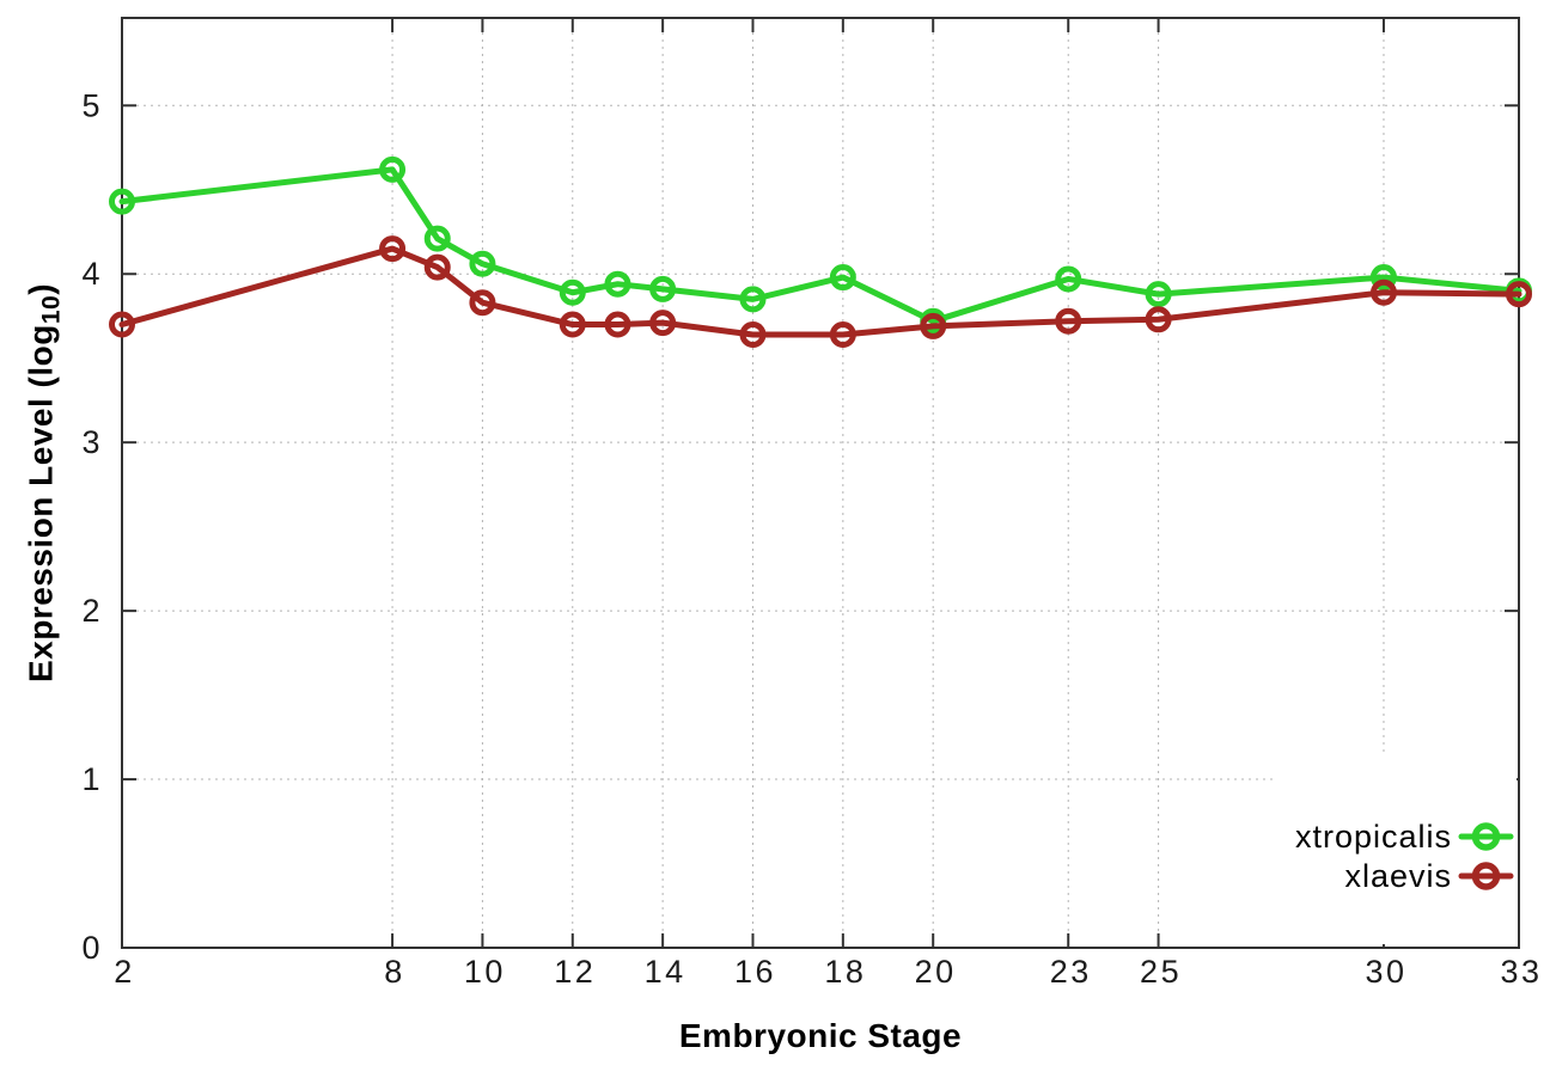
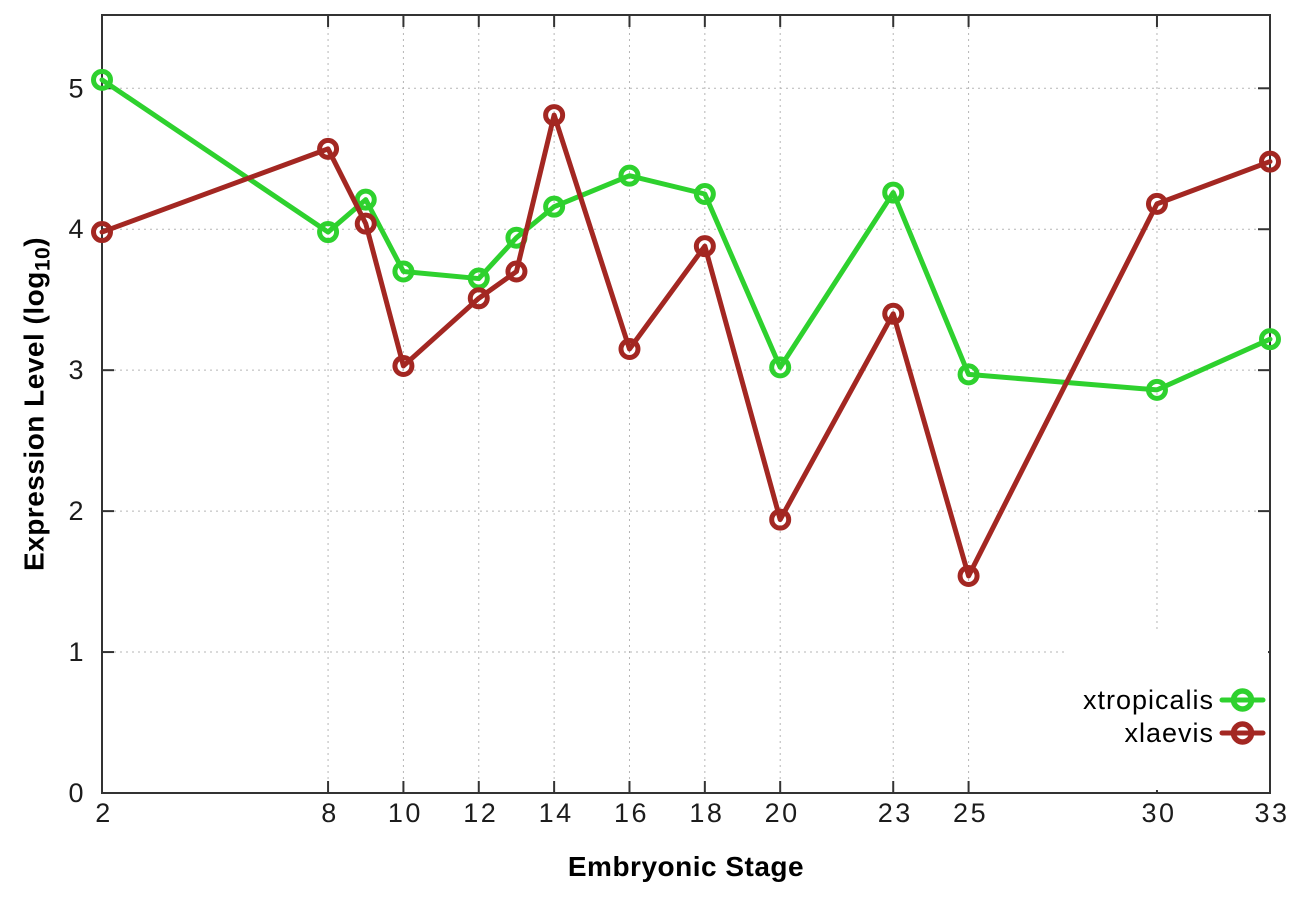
xtropicalis/2: 4.43 -> 5.06
xlaevis/2: 3.70 -> 3.98
xtropicalis/8: 4.62 -> 3.98
xlaevis/8: 4.15 -> 4.57
xtropicalis/10: 4.06 -> 3.70
xlaevis/10: 3.83 -> 3.03
xtropicalis/12: 3.89 -> 3.65
xlaevis/12: 3.70 -> 3.51
xtropicalis/14: 3.91 -> 4.16
xlaevis/14: 3.71 -> 4.81
xtropicalis/16: 3.85 -> 4.38
xlaevis/16: 3.64 -> 3.15
xtropicalis/18: 3.98 -> 4.25
xlaevis/18: 3.64 -> 3.88
xtropicalis/20: 3.72 -> 3.02
xlaevis/20: 3.69 -> 1.94
xtropicalis/23: 3.97 -> 4.26
xlaevis/23: 3.72 -> 3.40
xtropicalis/25: 3.88 -> 2.97
xlaevis/25: 3.73 -> 1.54
xtropicalis/30: 3.98 -> 2.86
xlaevis/30: 3.89 -> 4.18
xtropicalis/33: 3.90 -> 3.22
xlaevis/33: 3.88 -> 4.48
